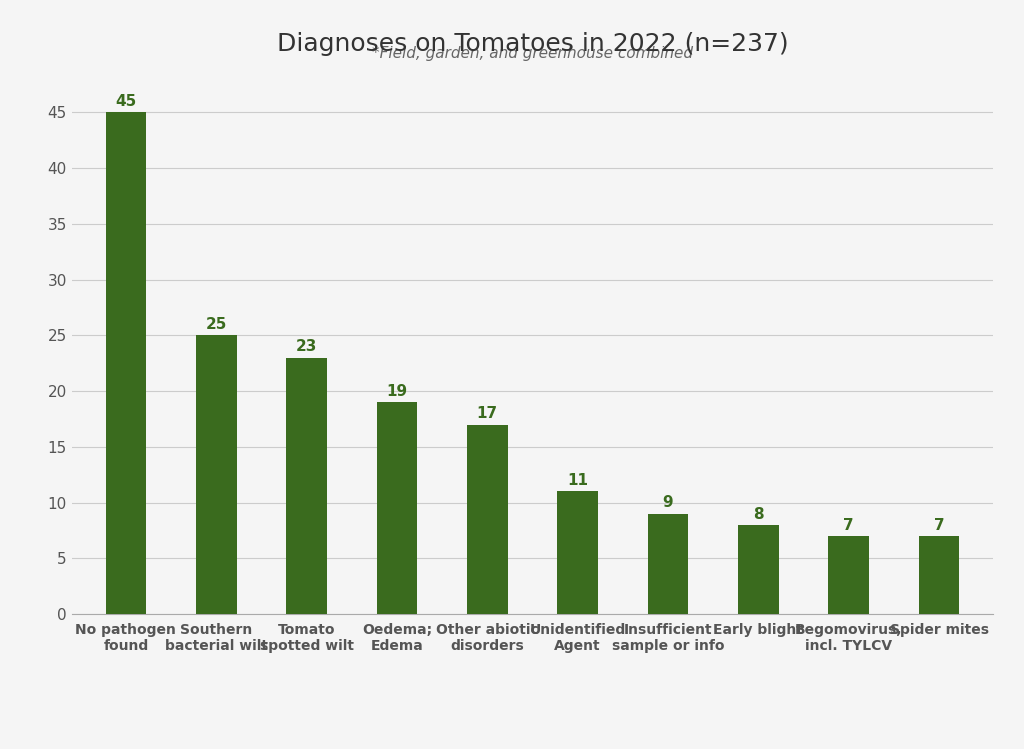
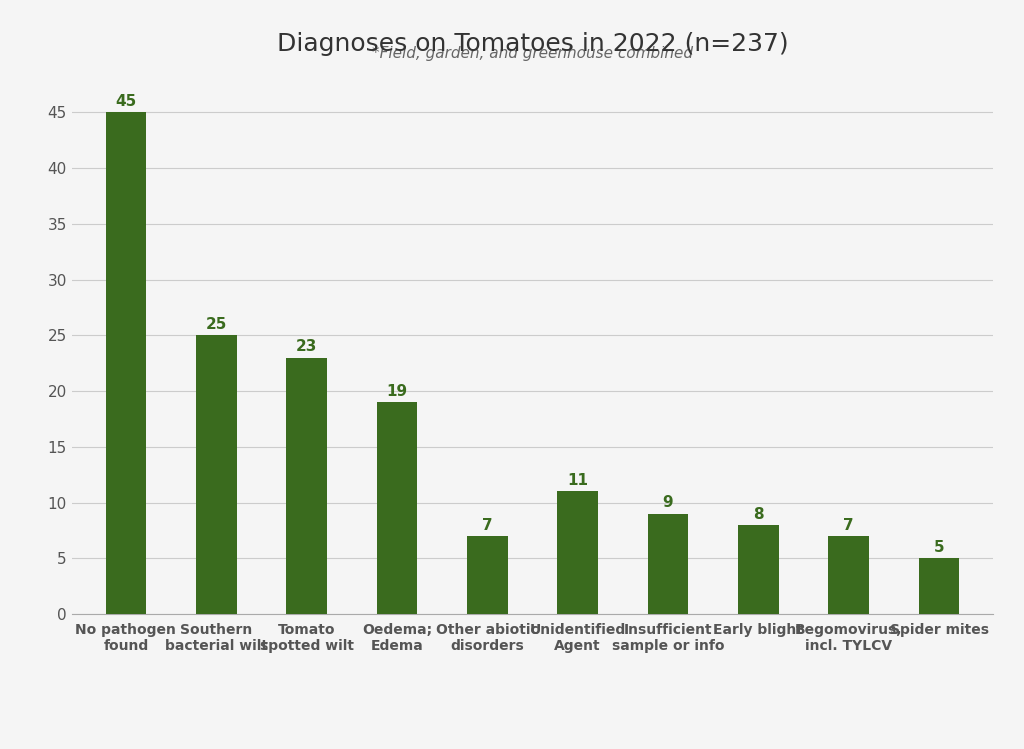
Other abiotic disorders: 17 -> 7
Spider mites: 7 -> 5
